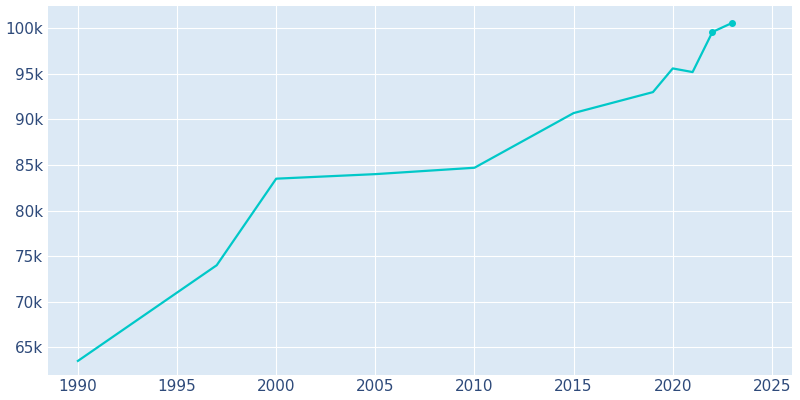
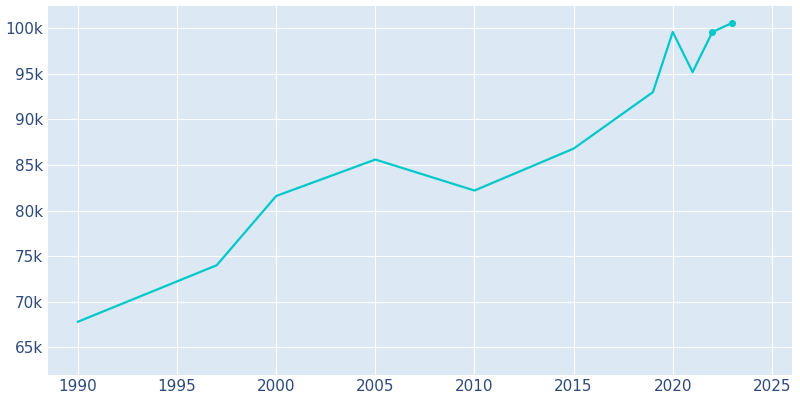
1990: 63.5k -> 67.8k
2000: 83.5k -> 81.6k
2005: 84.0k -> 85.6k
2010: 84.7k -> 82.2k
2015: 90.7k -> 86.8k
2020: 95.6k -> 99.6k
